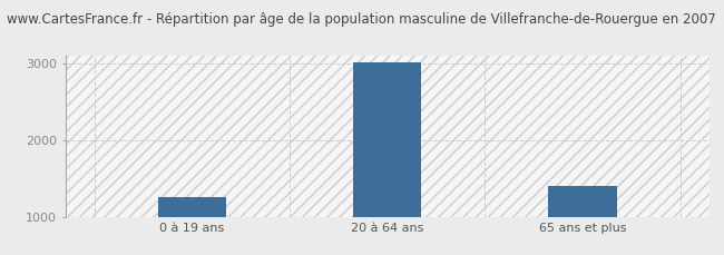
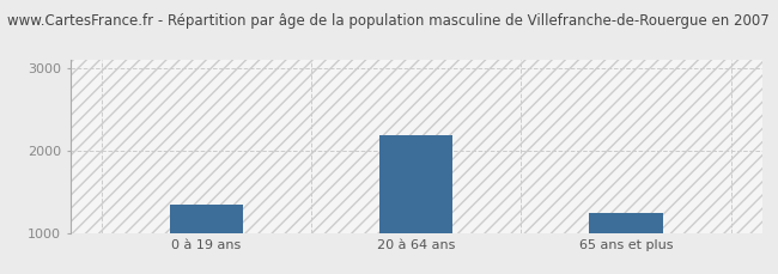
0 à 19 ans: 1250 -> 1340
20 à 64 ans: 3000 -> 2180
65 ans et plus: 1400 -> 1240
